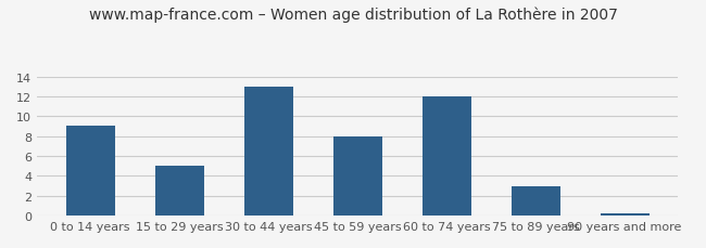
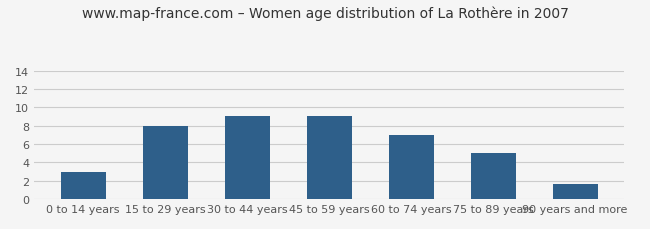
0 to 14 years: 9.0 -> 3.0
15 to 29 years: 5.0 -> 8.0
30 to 44 years: 13.0 -> 9.0
45 to 59 years: 8.0 -> 9.0
60 to 74 years: 12.0 -> 7.0
75 to 89 years: 3.0 -> 5.0
90 years and more: 0.2 -> 1.6
